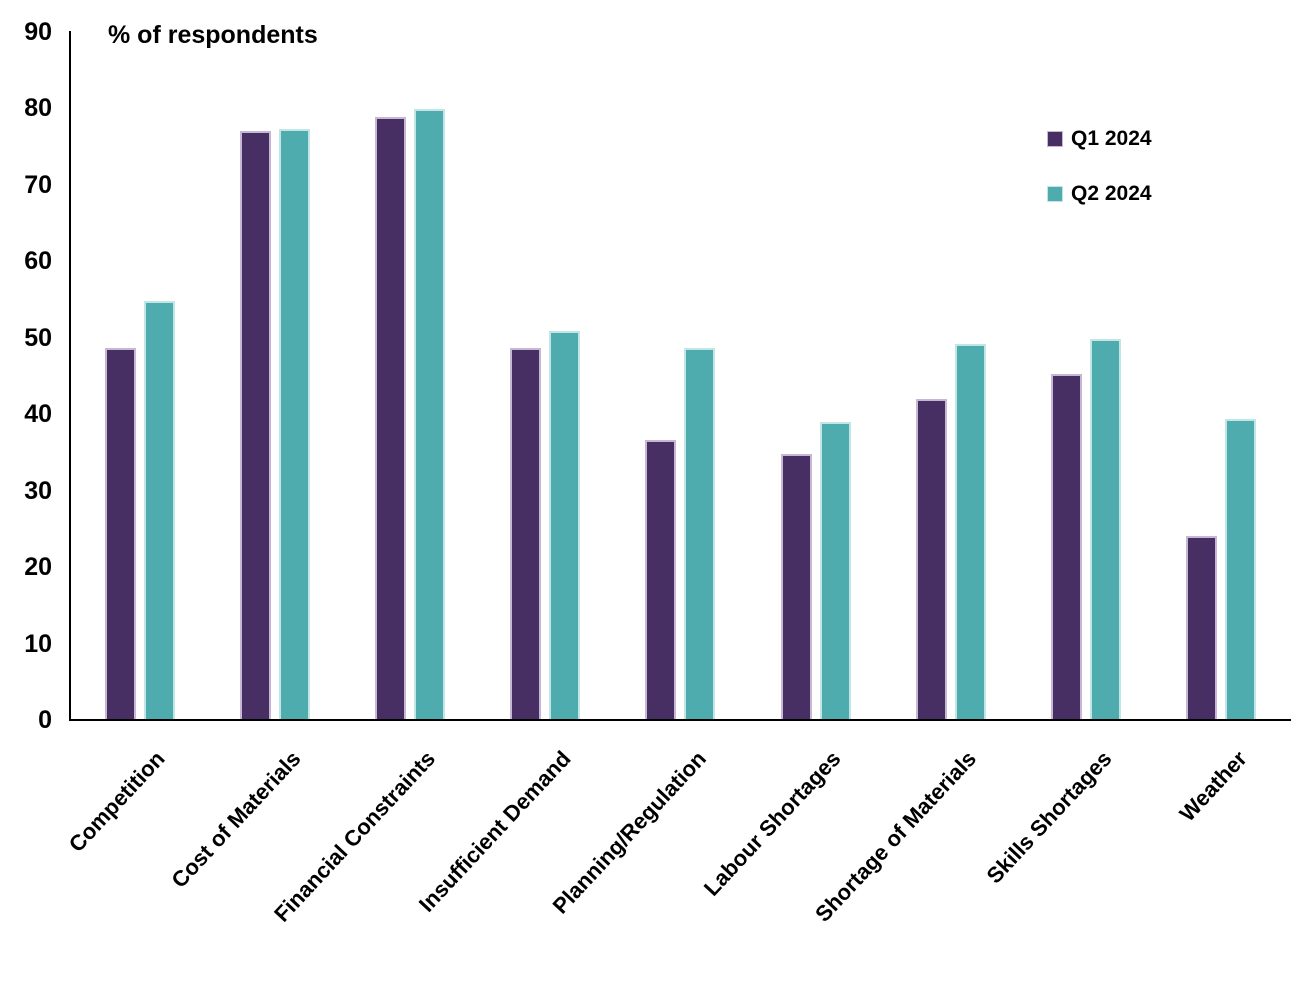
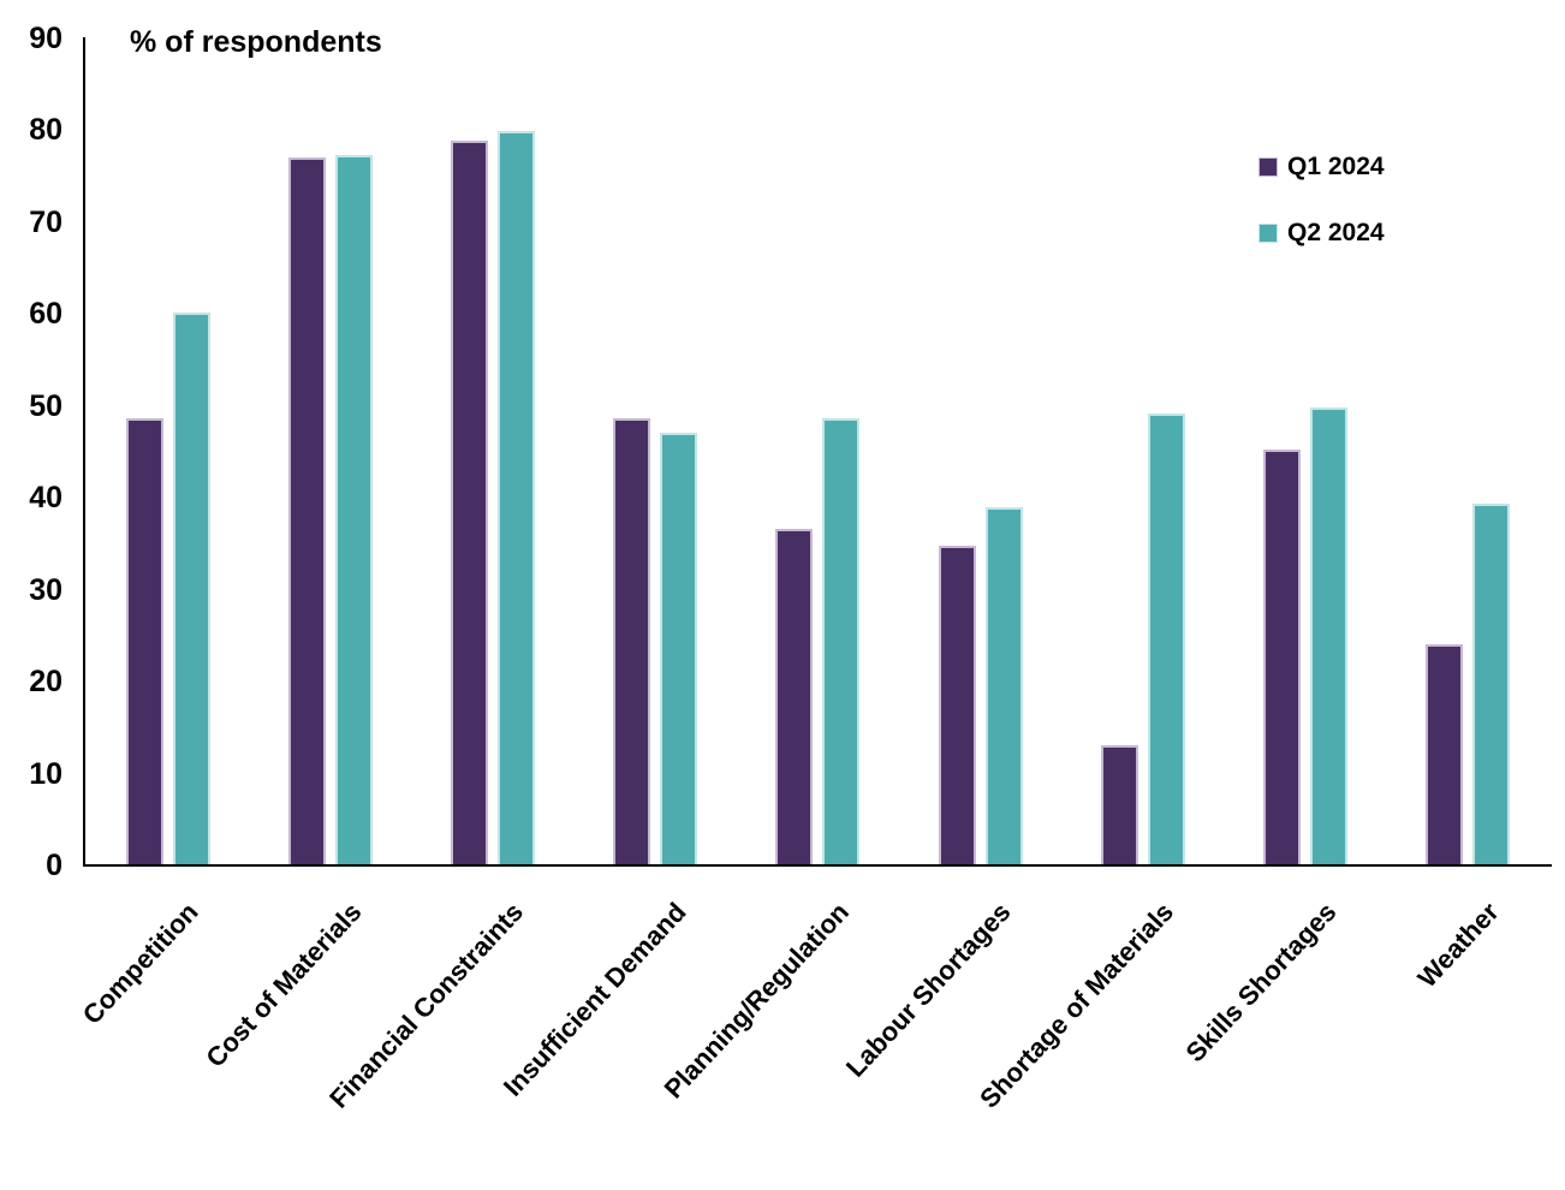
Q2 2024/Competition: 55 -> 60
Q2 2024/Insufficient Demand: 51 -> 47
Q1 2024/Shortage of Materials: 42 -> 13
